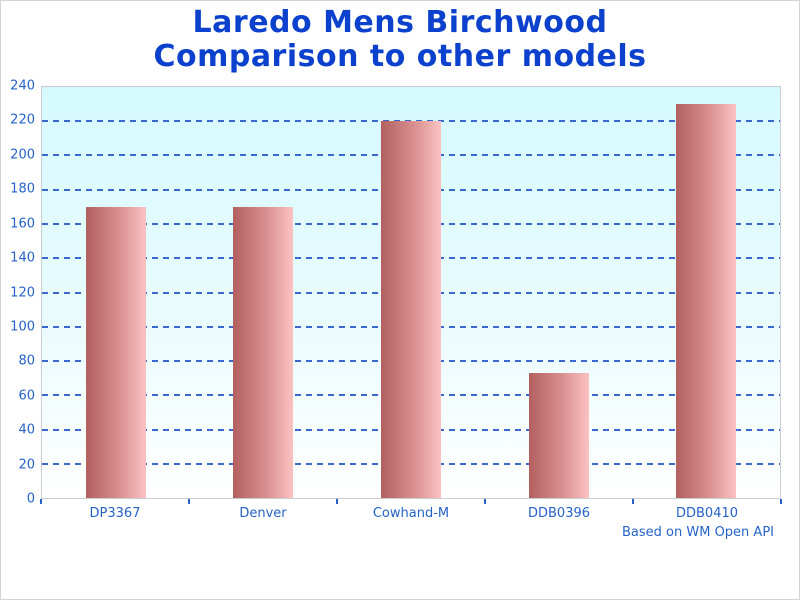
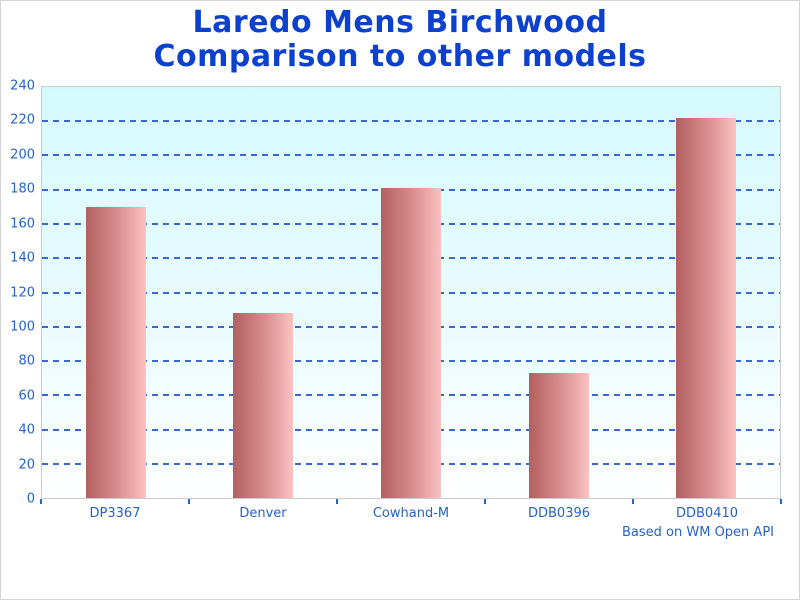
Denver: 170 -> 108
Cowhand-M: 220 -> 181
DDB0410: 230 -> 222
